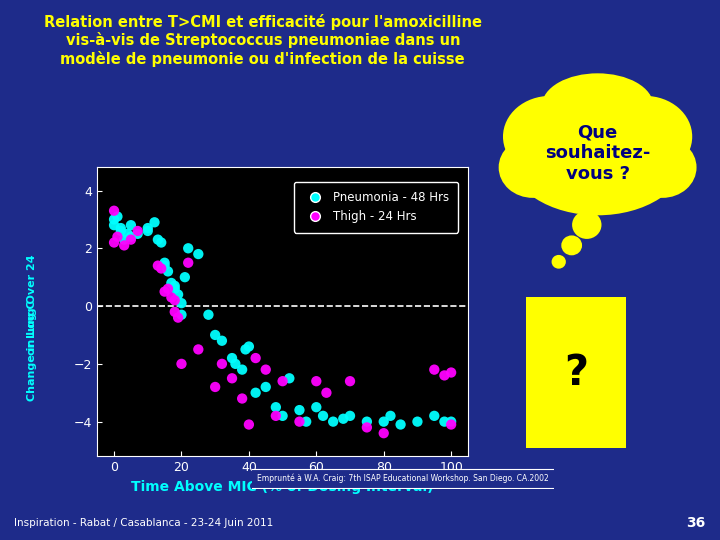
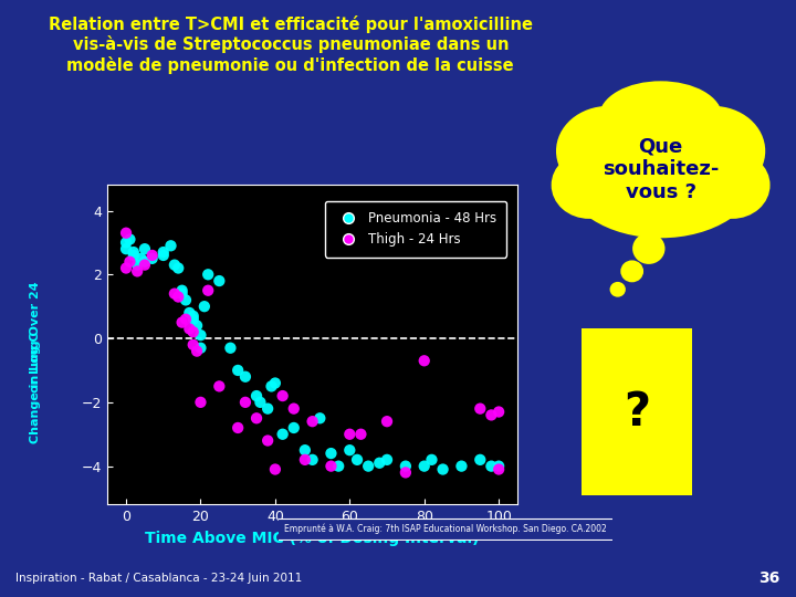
Thigh - 24 Hrs/60: -2.6 -> -3.0
Thigh - 24 Hrs/80: -4.4 -> -0.7
